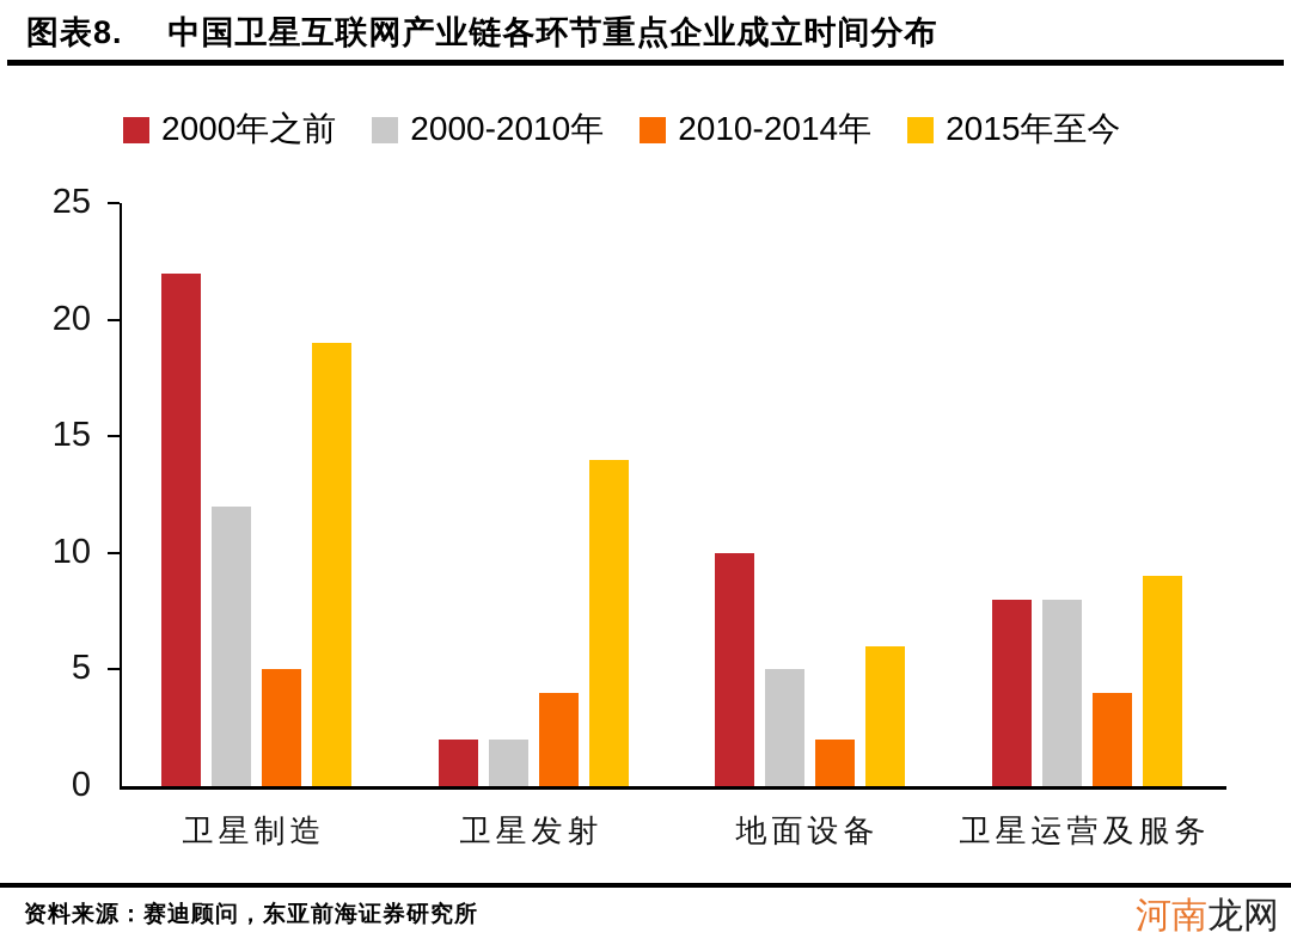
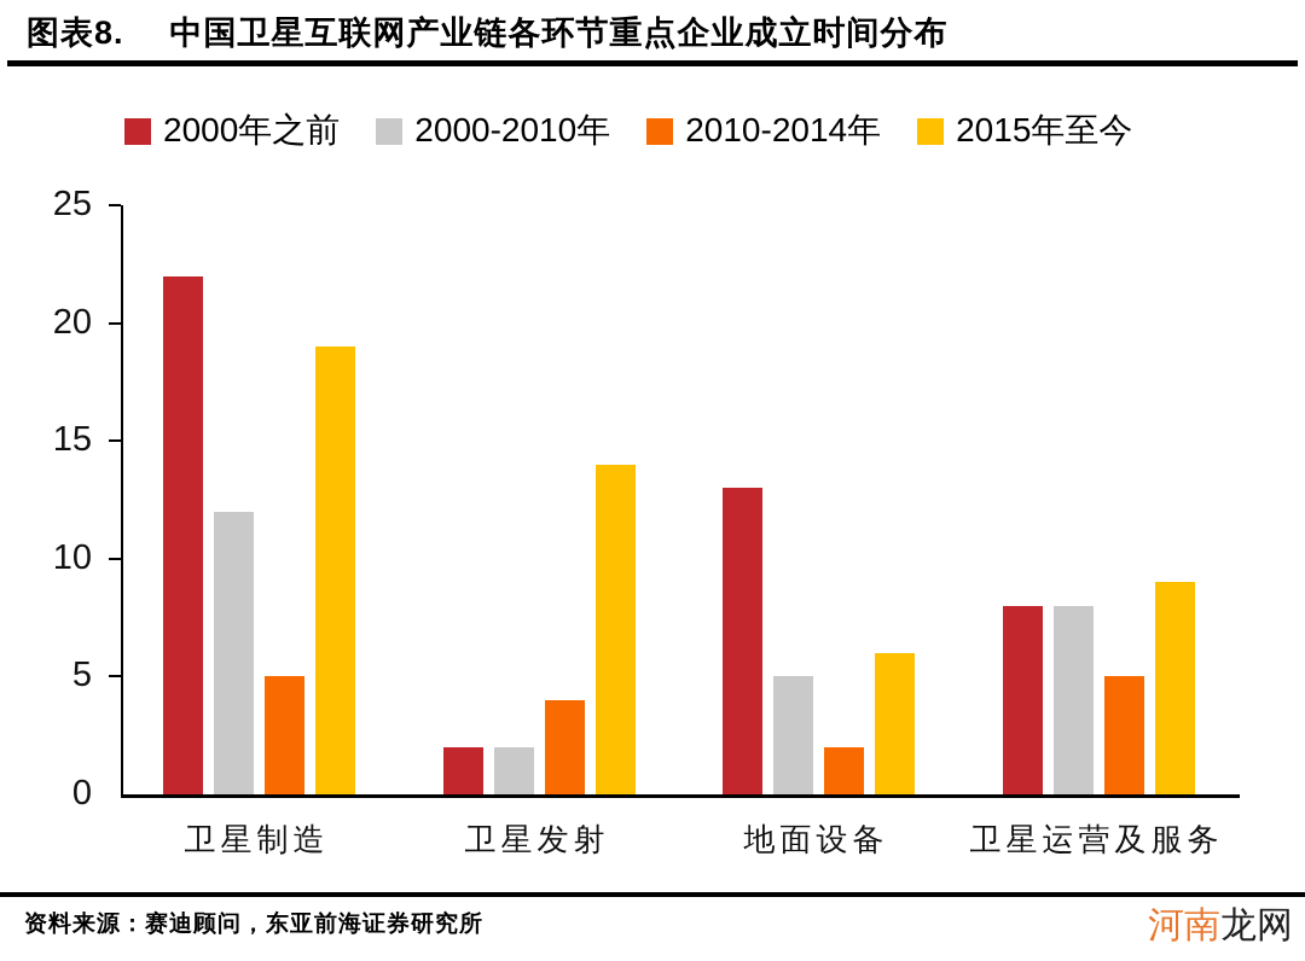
2000年之前/地面设备: 10 -> 13
2010-2014年/卫星运营及服务: 4 -> 5
